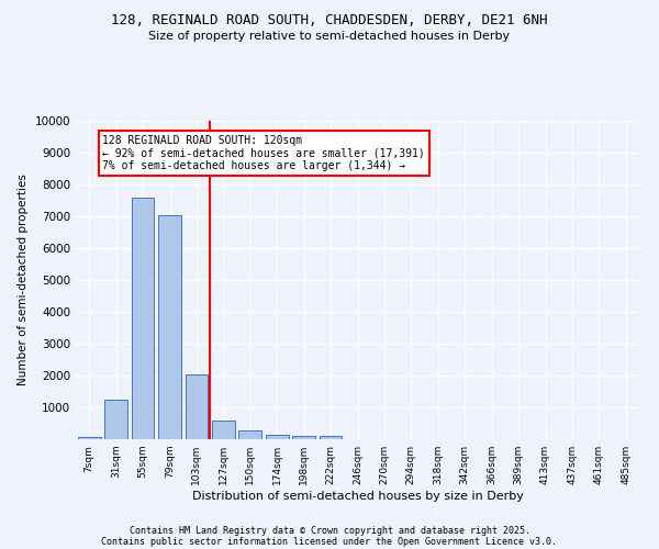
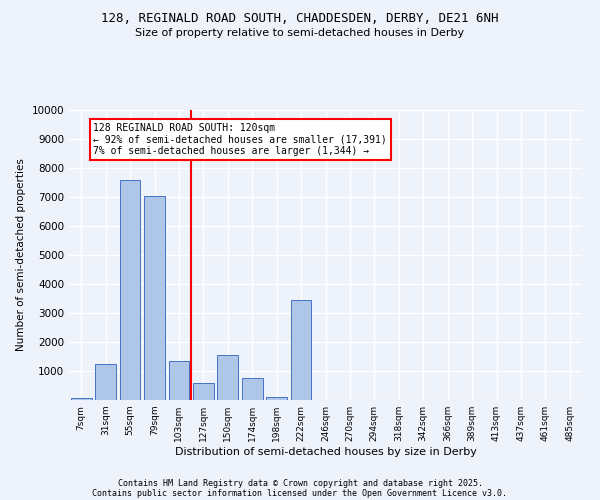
103sqm: 2050 -> 1350
150sqm: 270 -> 1550
174sqm: 150 -> 750
222sqm: 100 -> 3450
